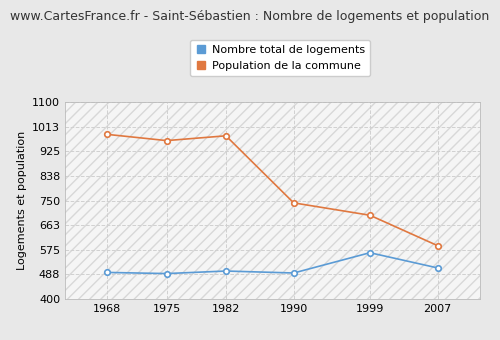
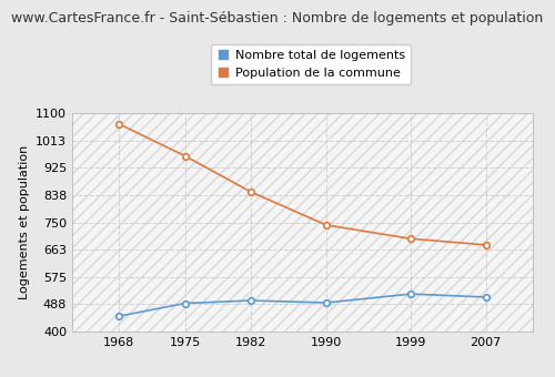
Nombre total de logements/1968: 495 -> 450
Population de la commune/1968: 985 -> 1065
Population de la commune/1982: 980 -> 848
Nombre total de logements/1999: 565 -> 521
Population de la commune/2007: 590 -> 678
